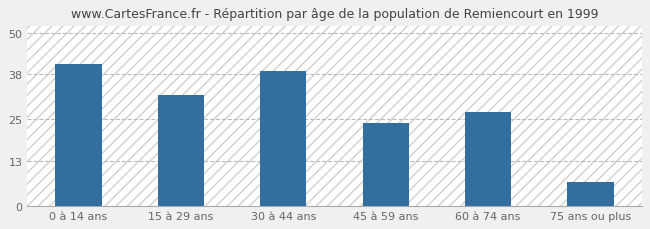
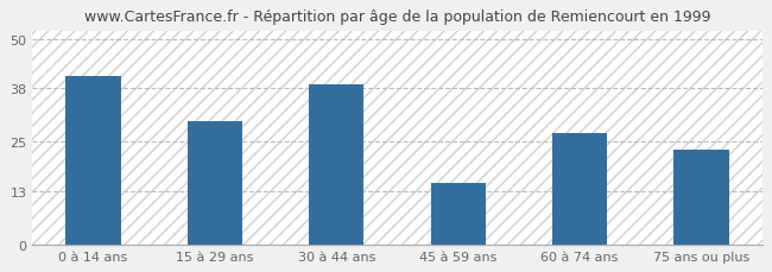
15 à 29 ans: 32 -> 30
45 à 59 ans: 24 -> 15
75 ans ou plus: 7 -> 23
